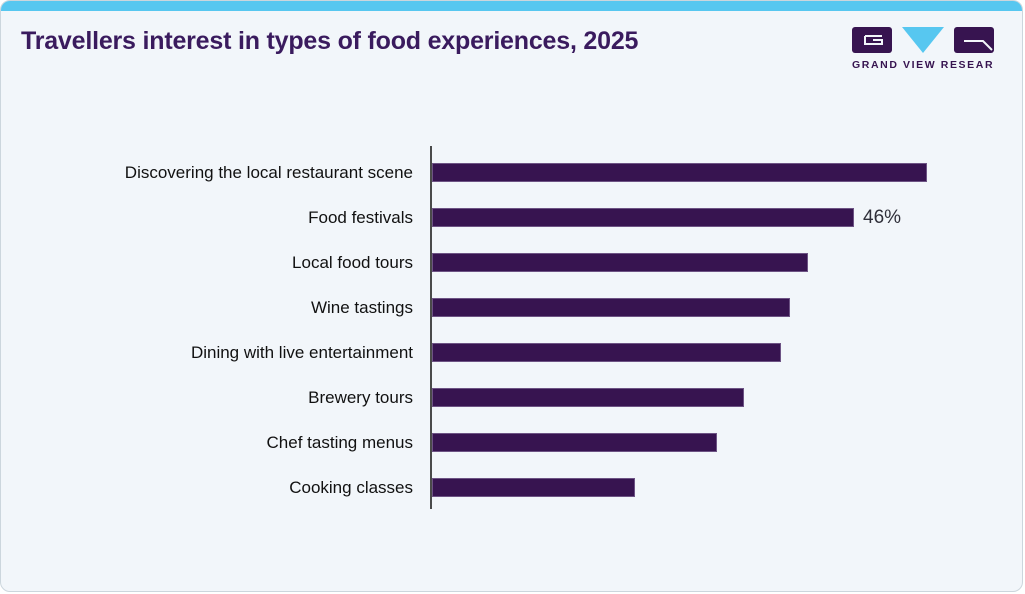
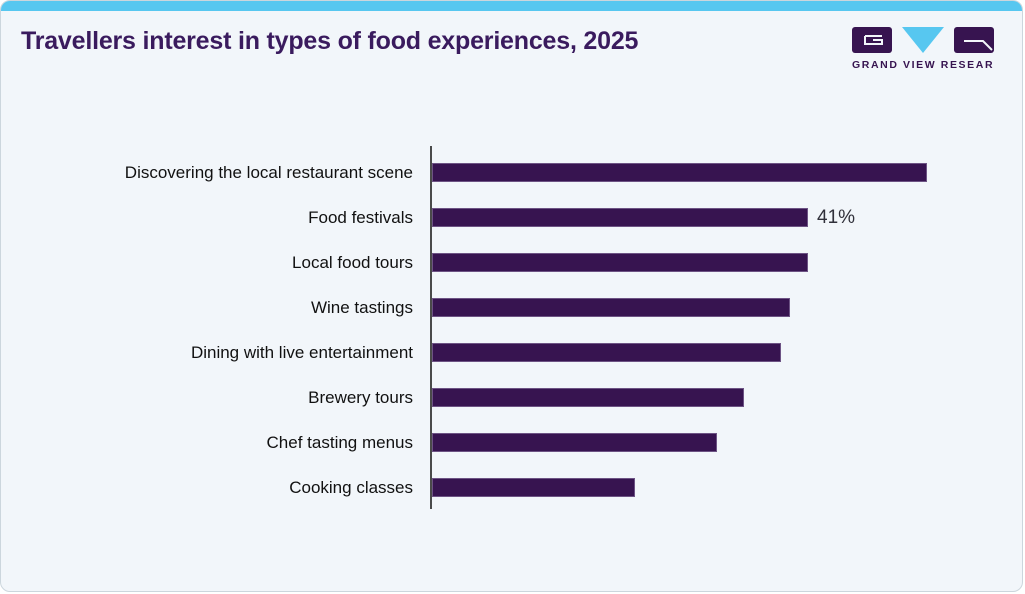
Food festivals: 46% -> 41%
